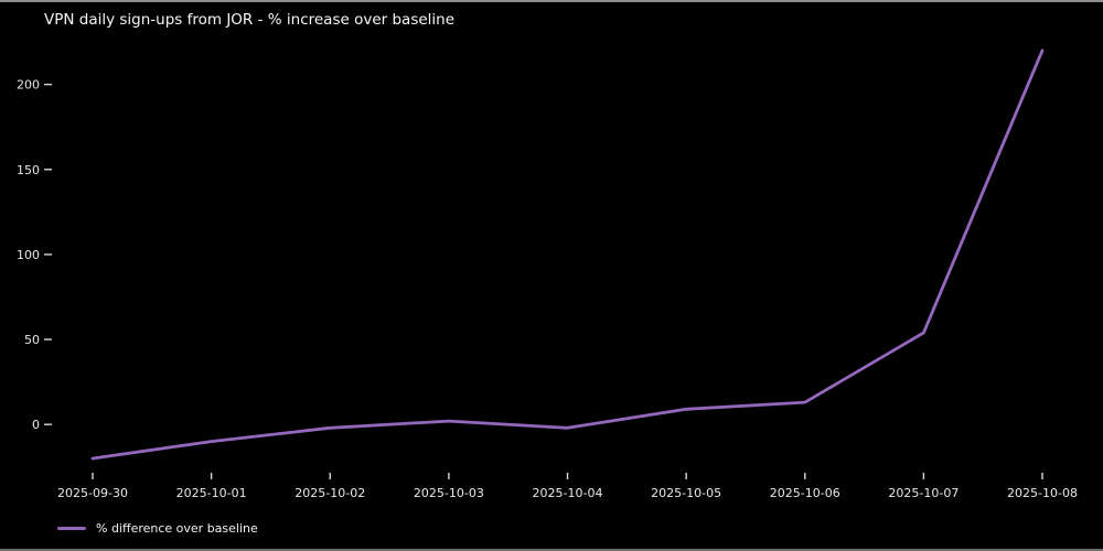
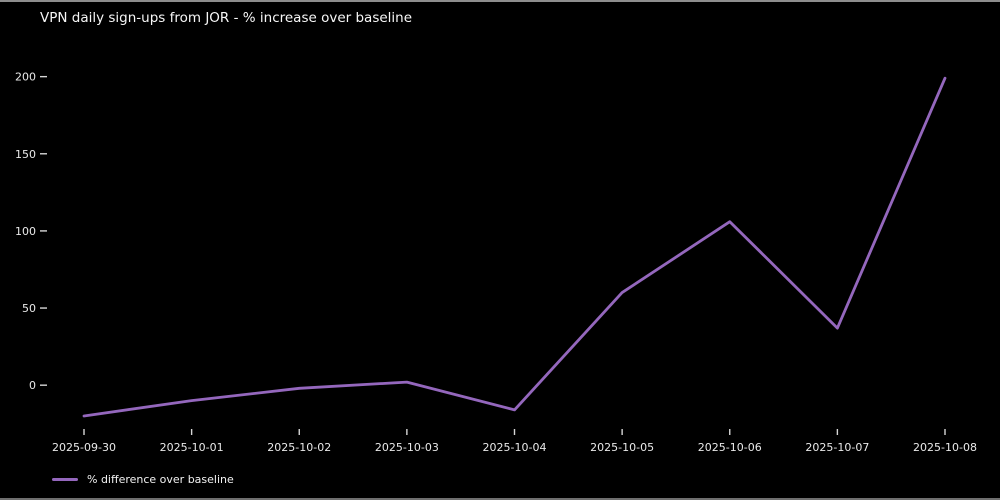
2025-10-04: -2 -> -16
2025-10-05: 9 -> 60
2025-10-06: 13 -> 106
2025-10-07: 54 -> 37
2025-10-08: 220 -> 199
